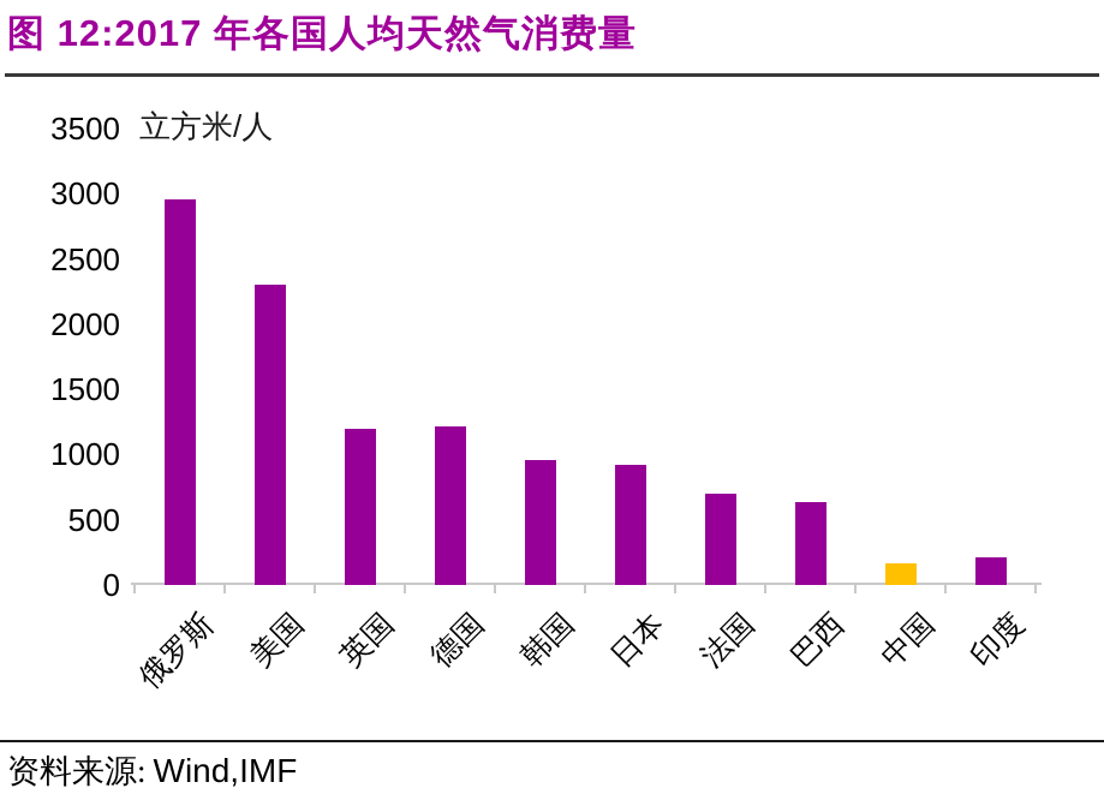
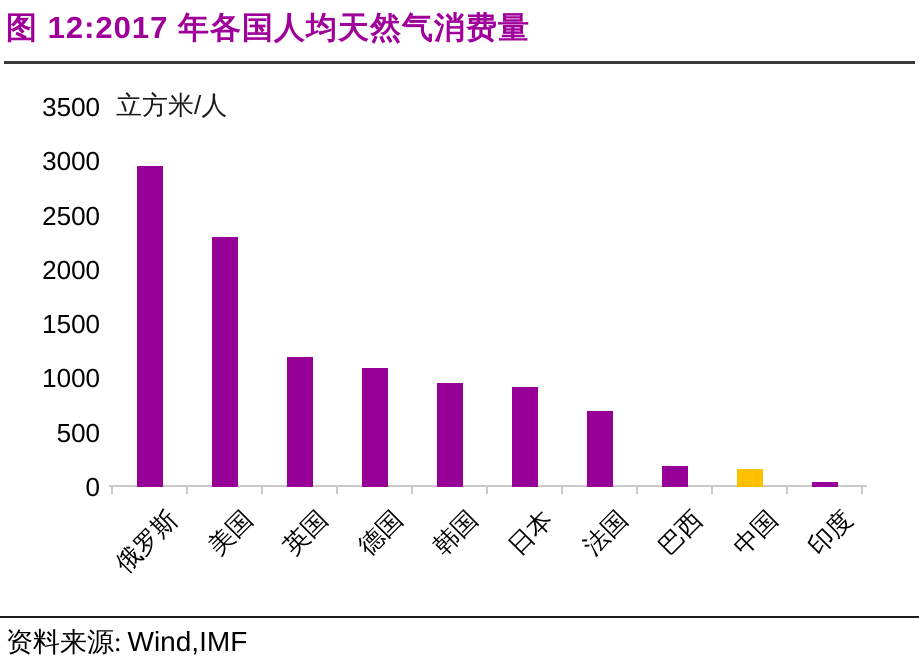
德国: 1220 -> 1100
巴西: 640 -> 190
印度: 210 -> 50
